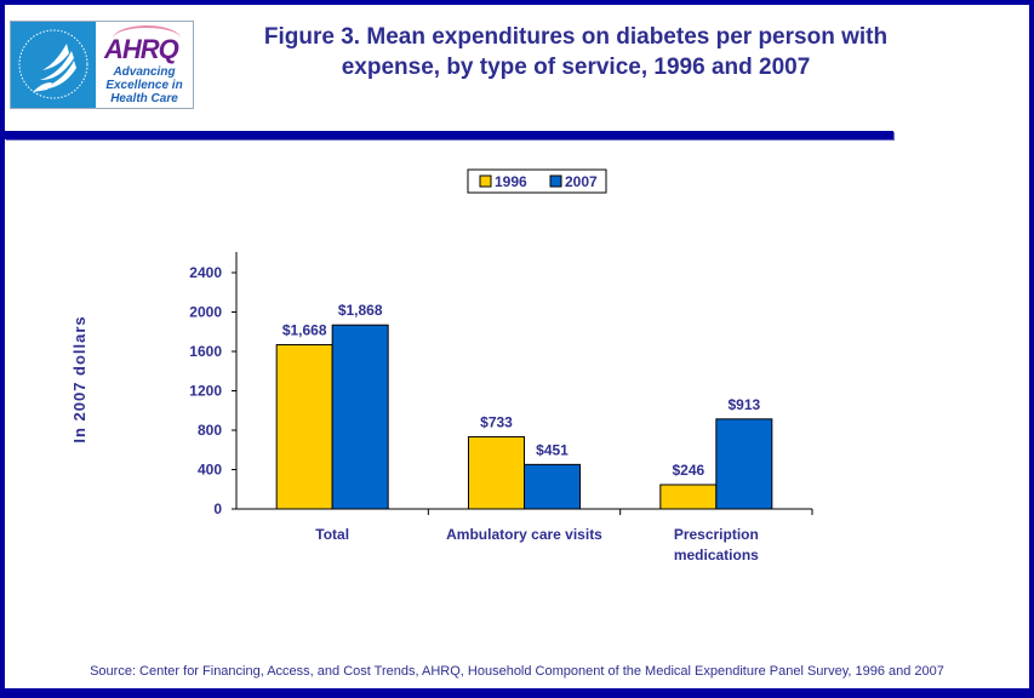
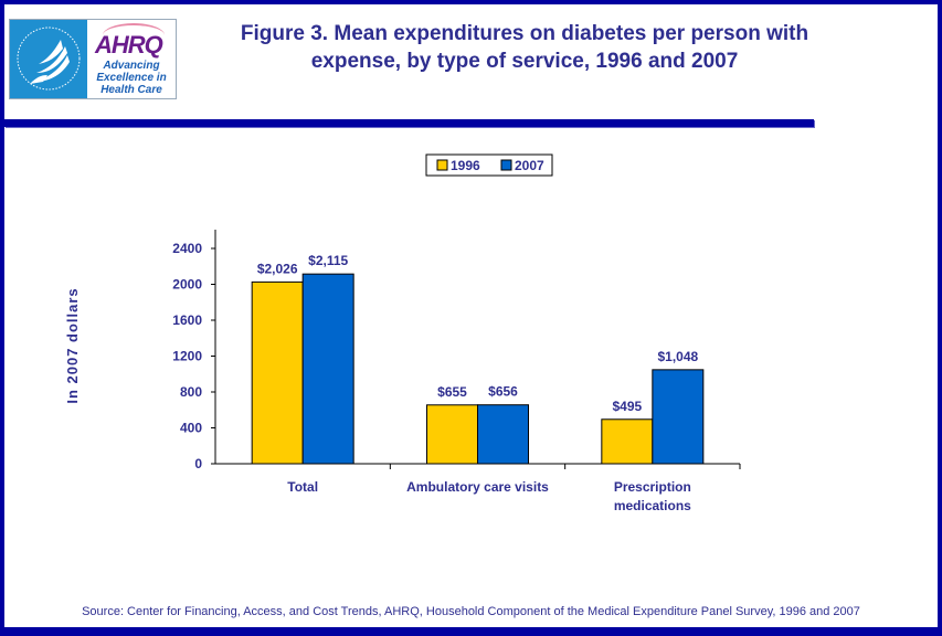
1996/Total: $1,668 -> $2,026
2007/Total: $1,868 -> $2,115
1996/Ambulatory care visits: $733 -> $655
2007/Ambulatory care visits: $451 -> $656
1996/Prescription medications: $246 -> $495
2007/Prescription medications: $913 -> $1,048
